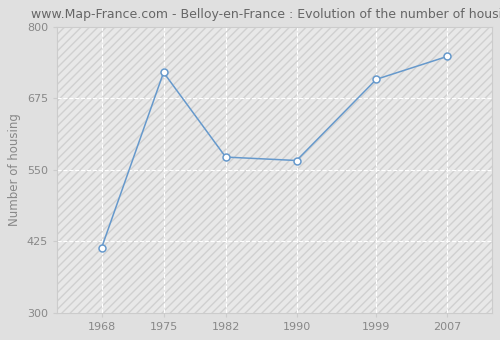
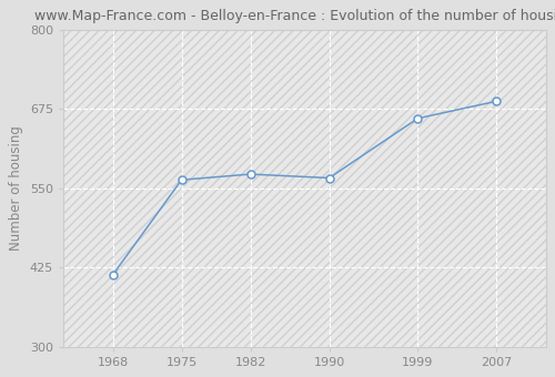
1975: 720 -> 563
1999: 708 -> 660
2007: 748 -> 687
